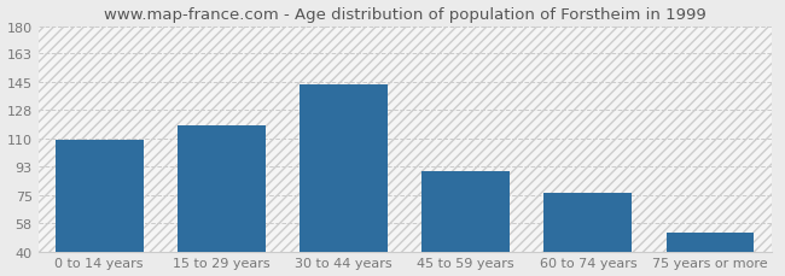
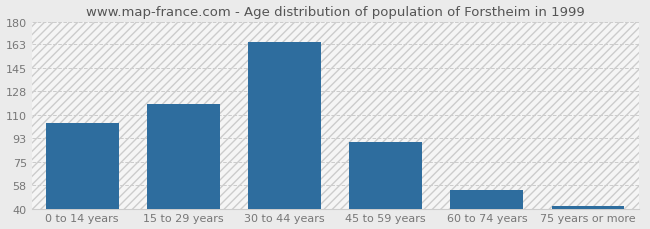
0 to 14 years: 109 -> 104
30 to 44 years: 144 -> 165
60 to 74 years: 76 -> 54
75 years or more: 52 -> 42
